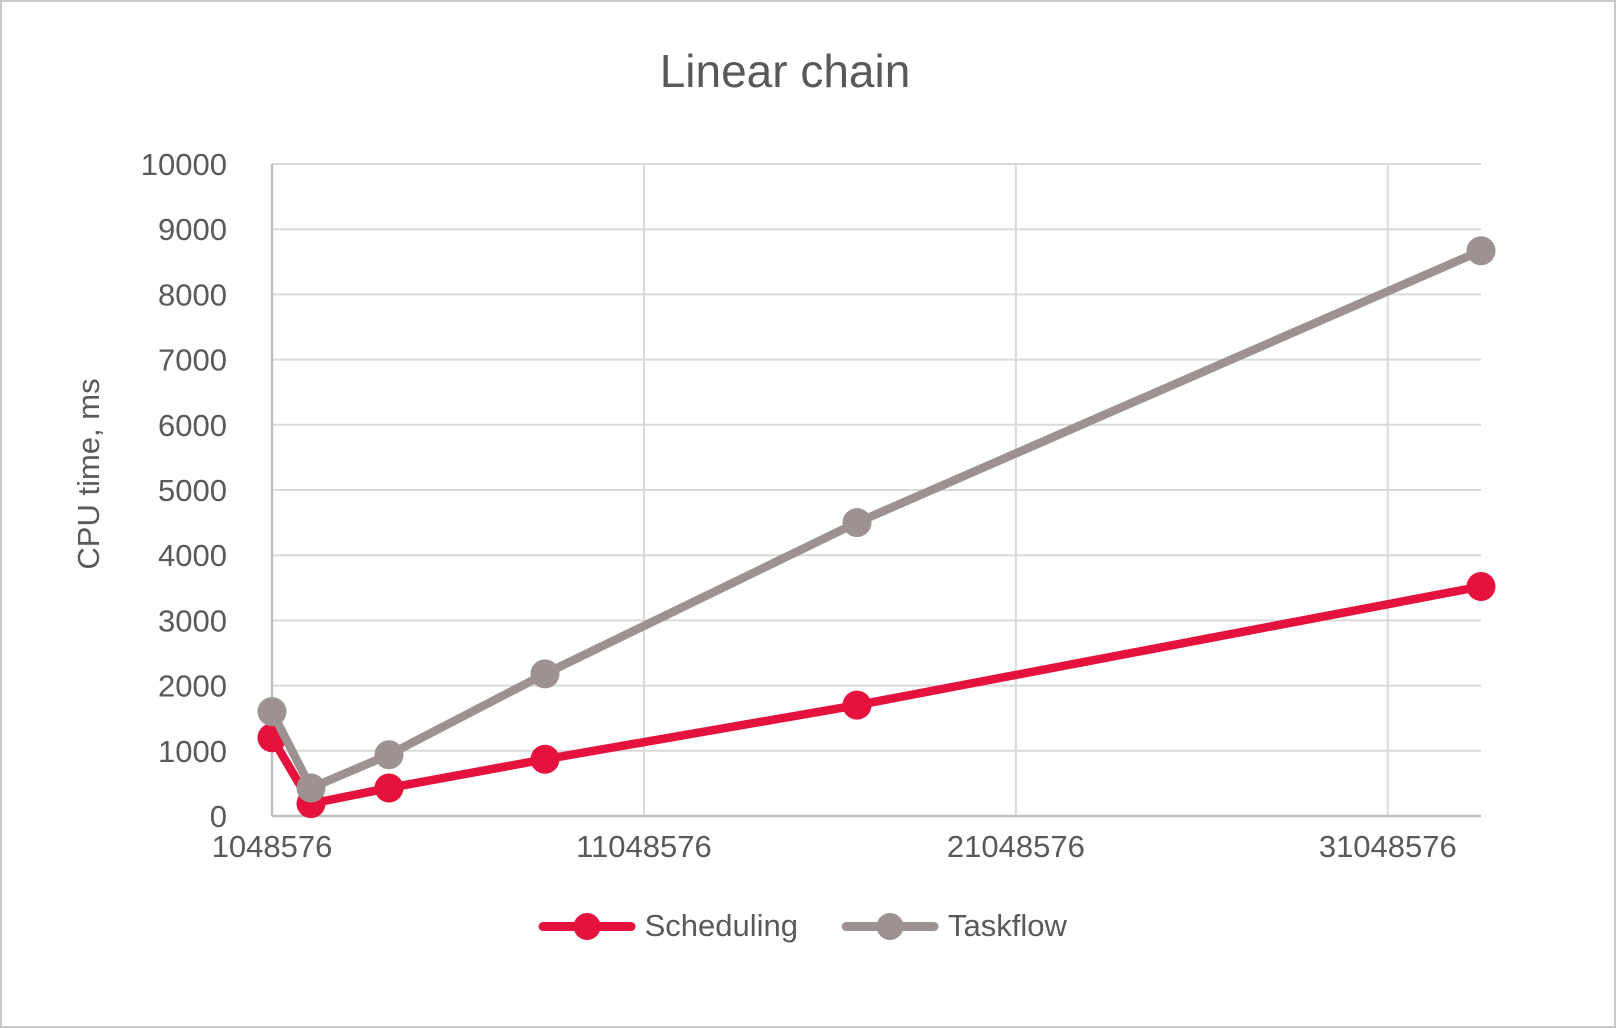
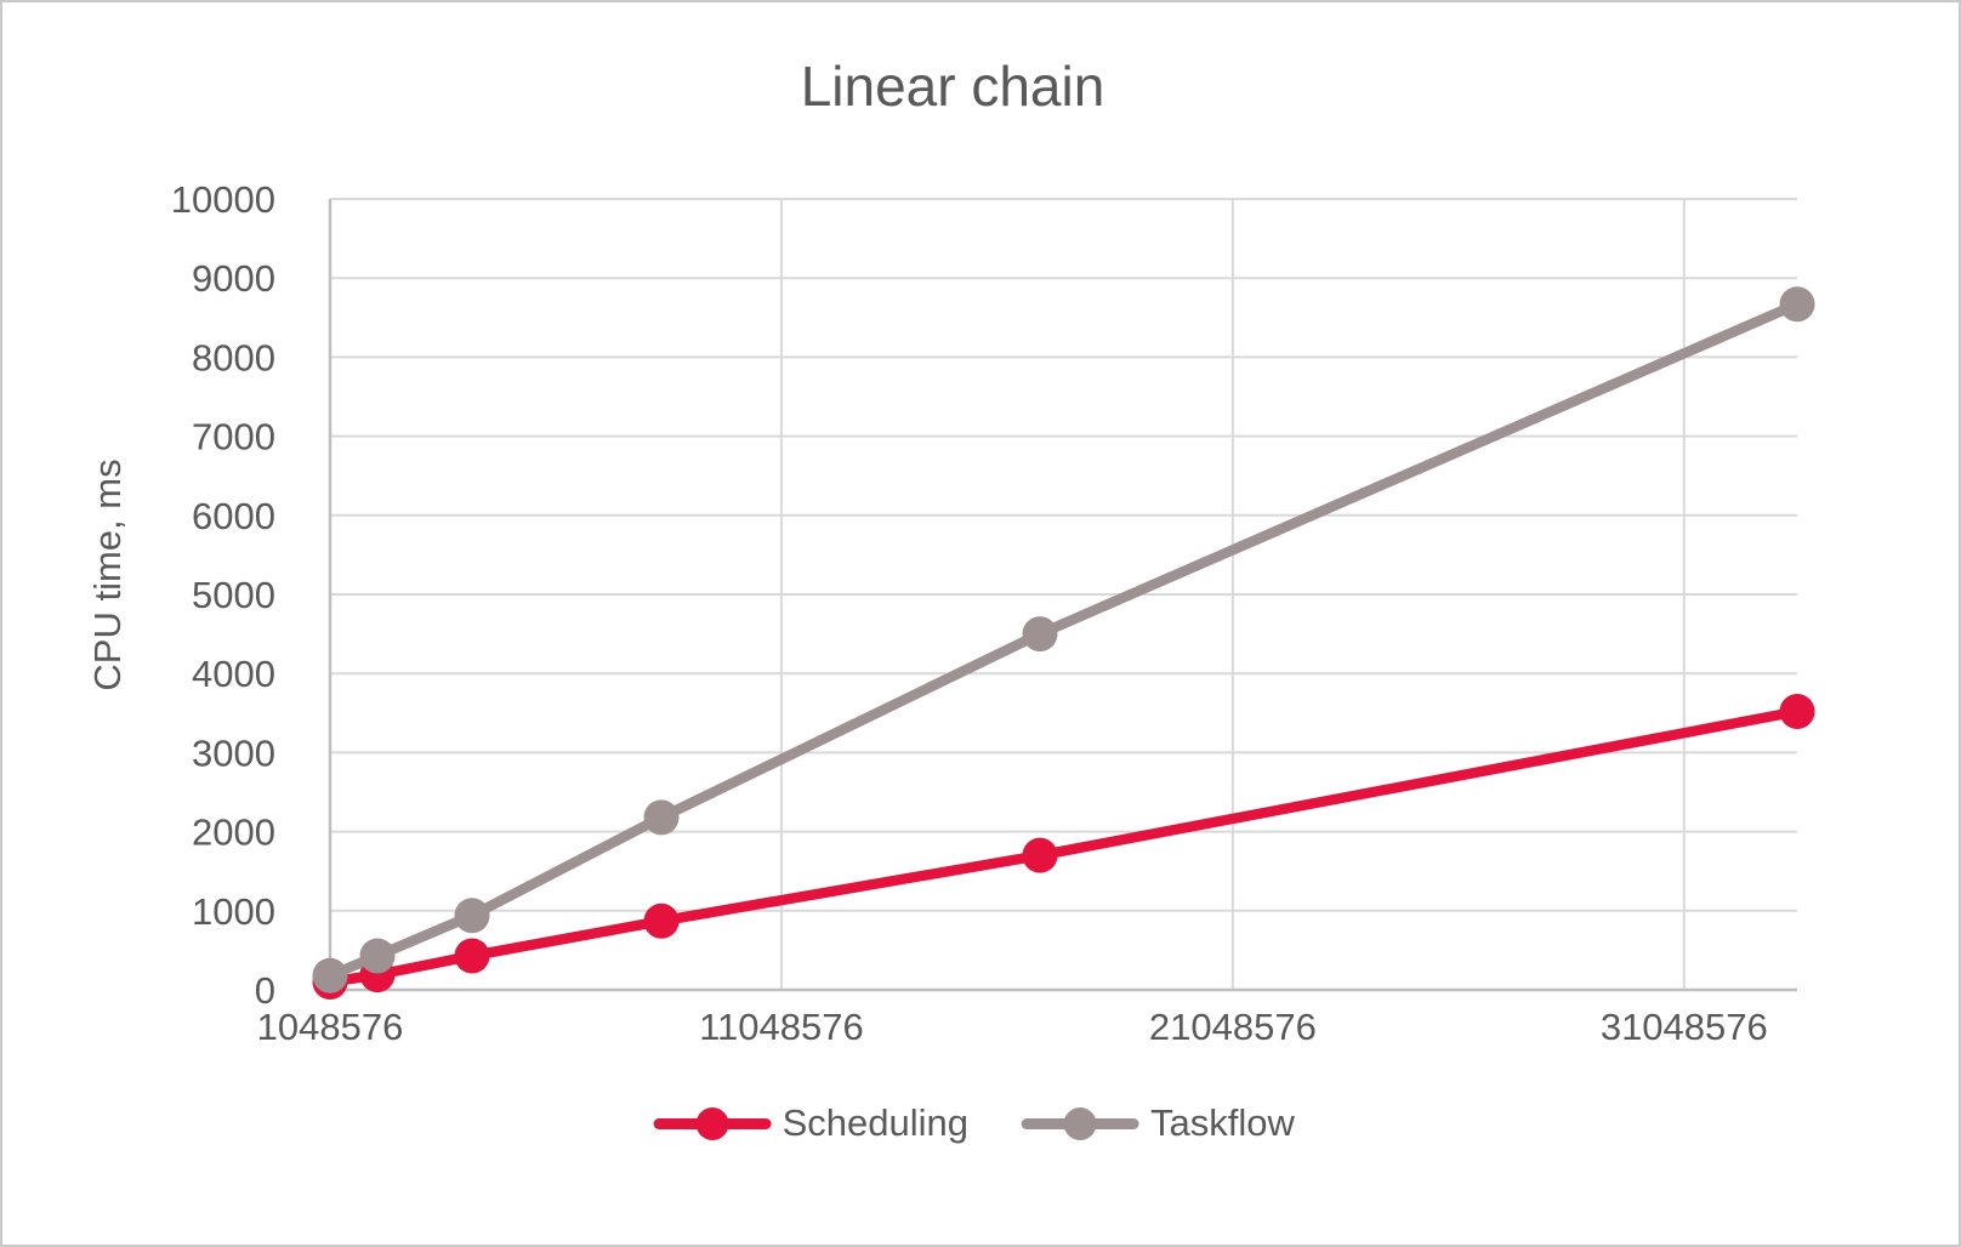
Scheduling/1048576: 1200 -> 100
Taskflow/1048576: 1600 -> 200
